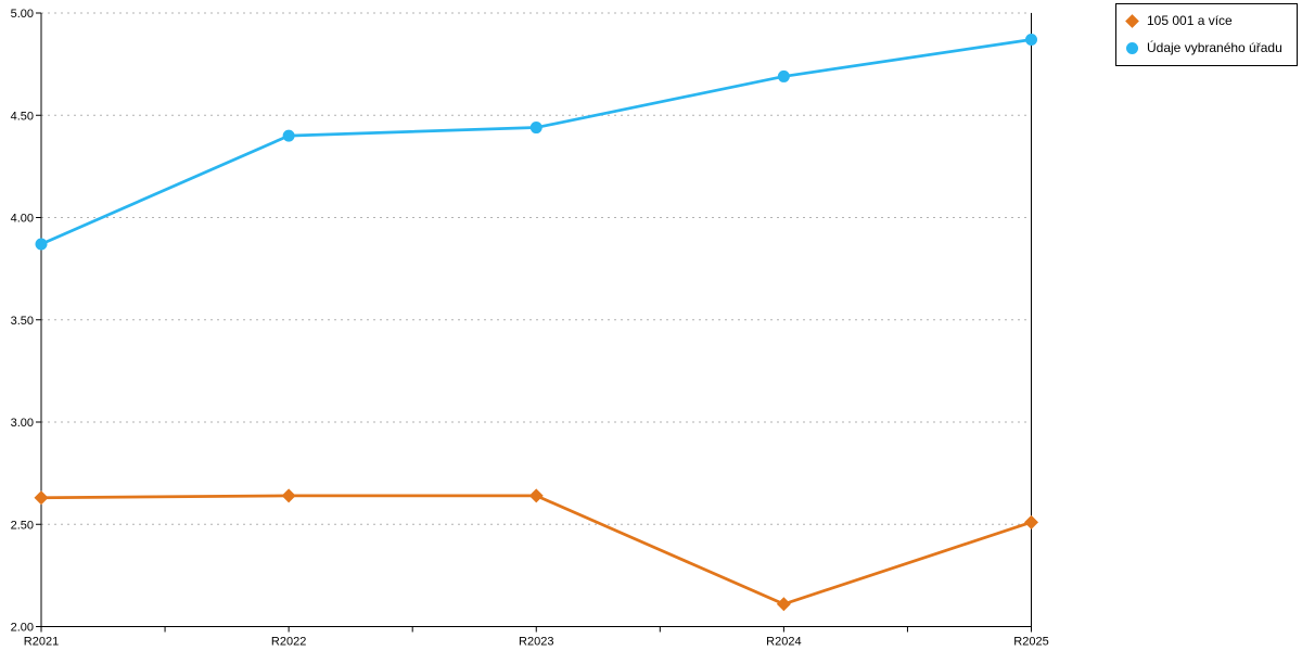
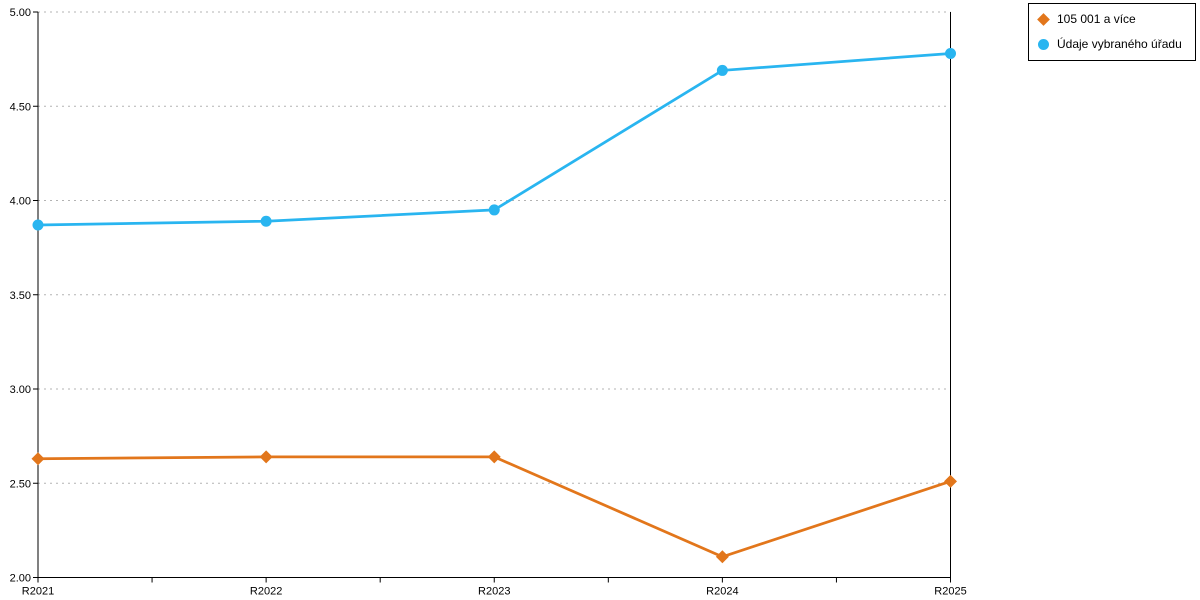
Údaje vybraného úřadu/R2022: 4.40 -> 3.89
Údaje vybraného úřadu/R2023: 4.44 -> 3.95
Údaje vybraného úřadu/R2025: 4.87 -> 4.78
